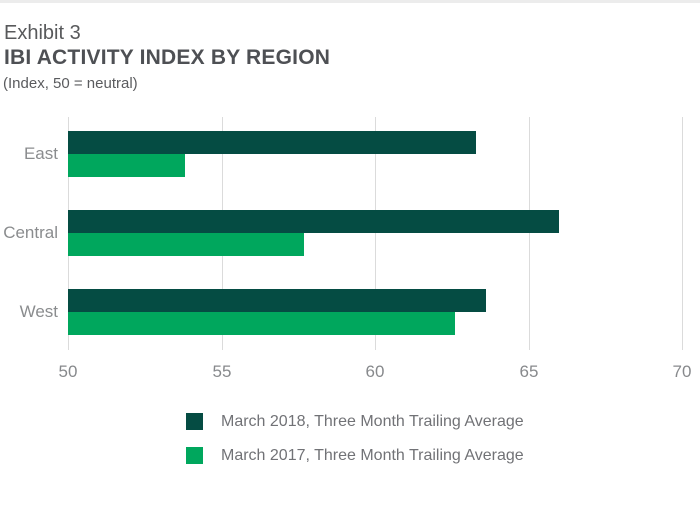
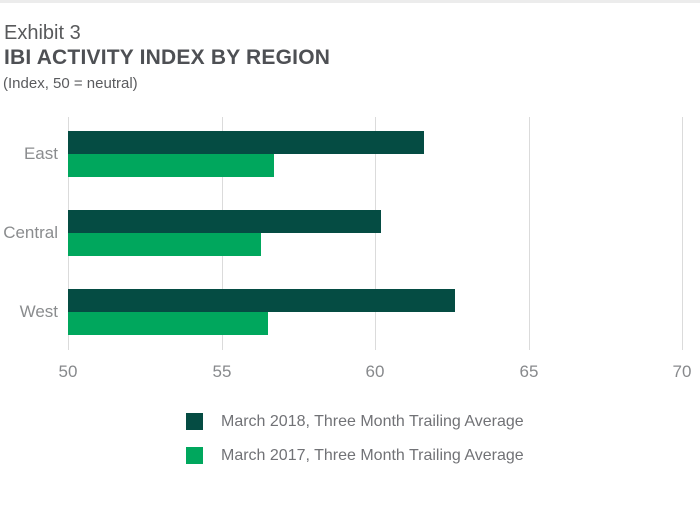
March 2018, Three Month Trailing Average/East: 63.3 -> 61.6
March 2017, Three Month Trailing Average/East: 53.8 -> 56.7
March 2018, Three Month Trailing Average/Central: 66.0 -> 60.2
March 2017, Three Month Trailing Average/Central: 57.7 -> 56.3
March 2018, Three Month Trailing Average/West: 63.6 -> 62.6
March 2017, Three Month Trailing Average/West: 62.6 -> 56.5
